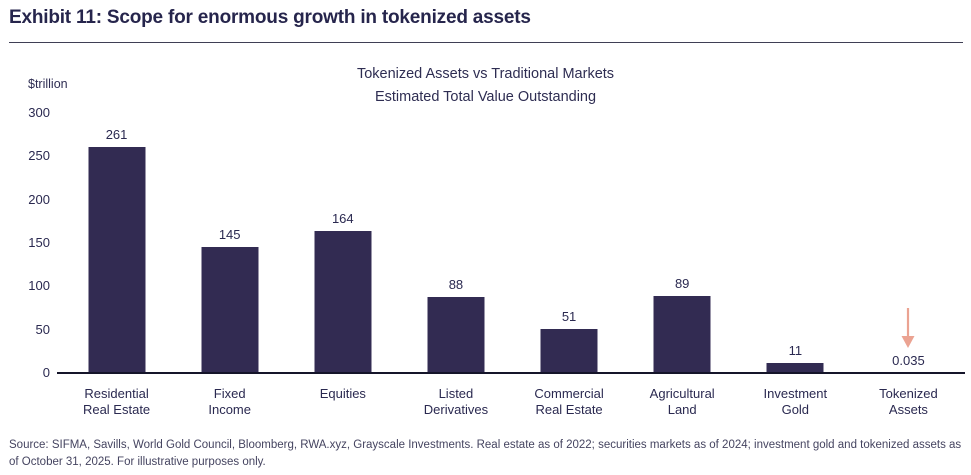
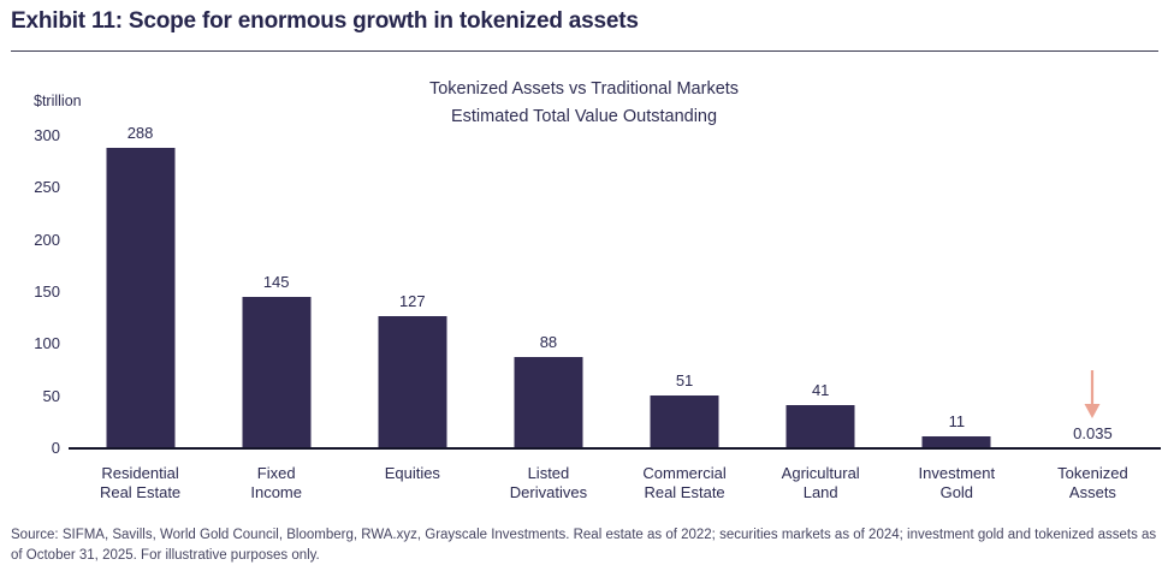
Residential Real Estate: 261 -> 288
Equities: 164 -> 127
Agricultural Land: 89 -> 41
